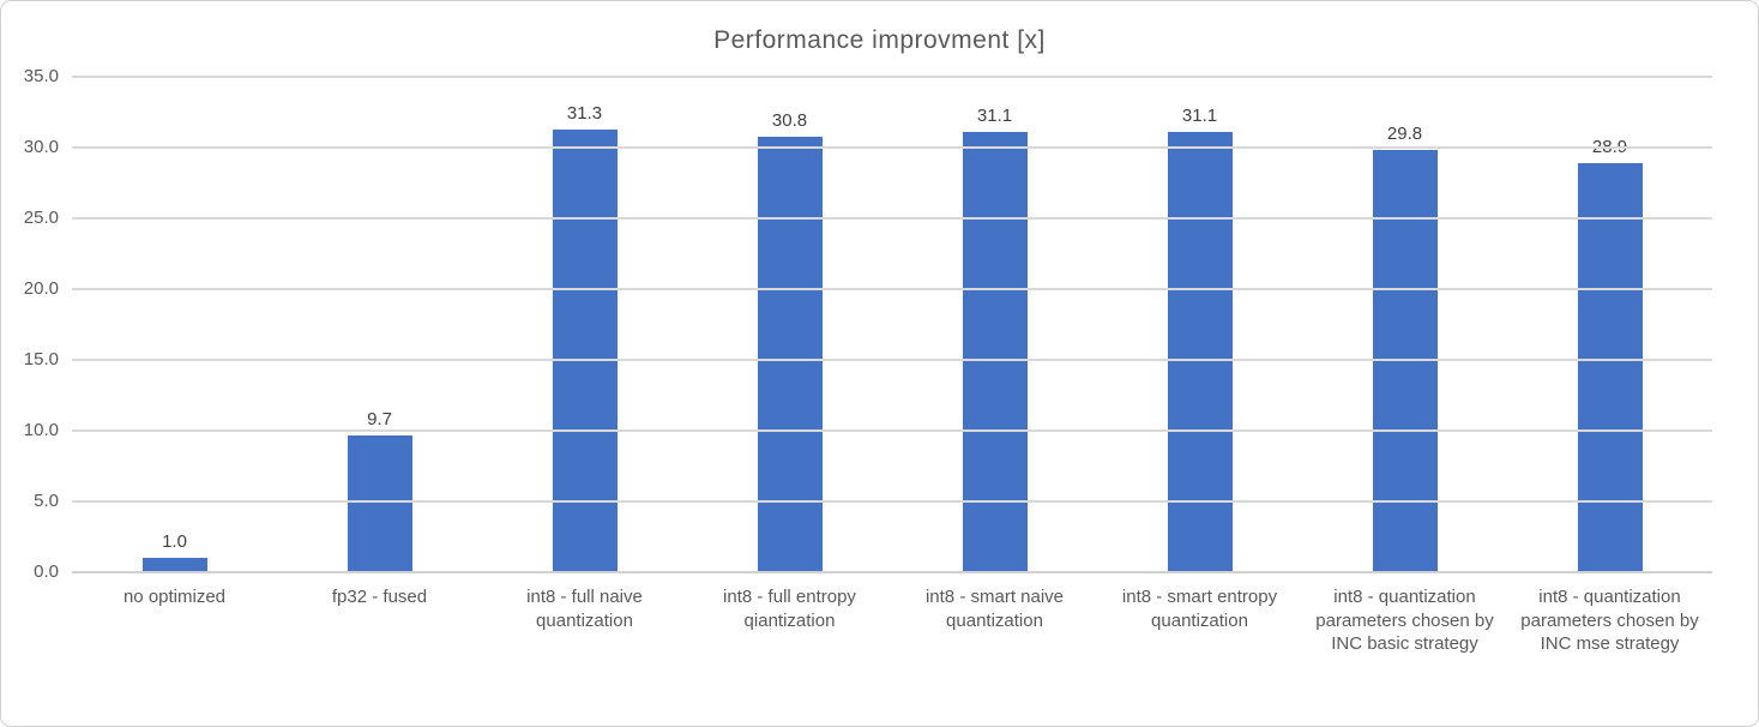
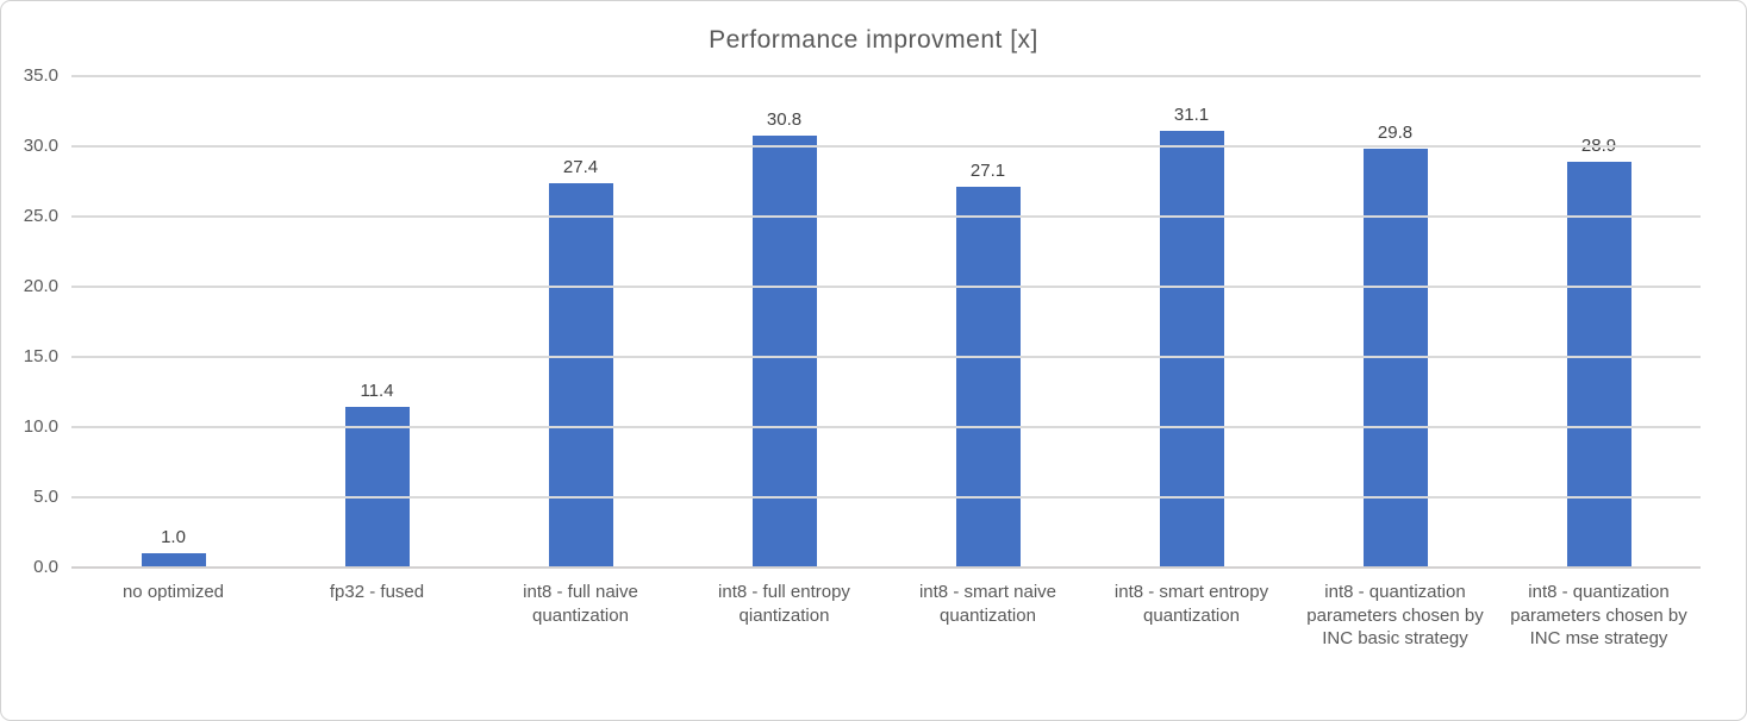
fp32 - fused: 9.7 -> 11.4
int8 - full naive quantization: 31.3 -> 27.4
int8 - smart naive quantization: 31.1 -> 27.1
